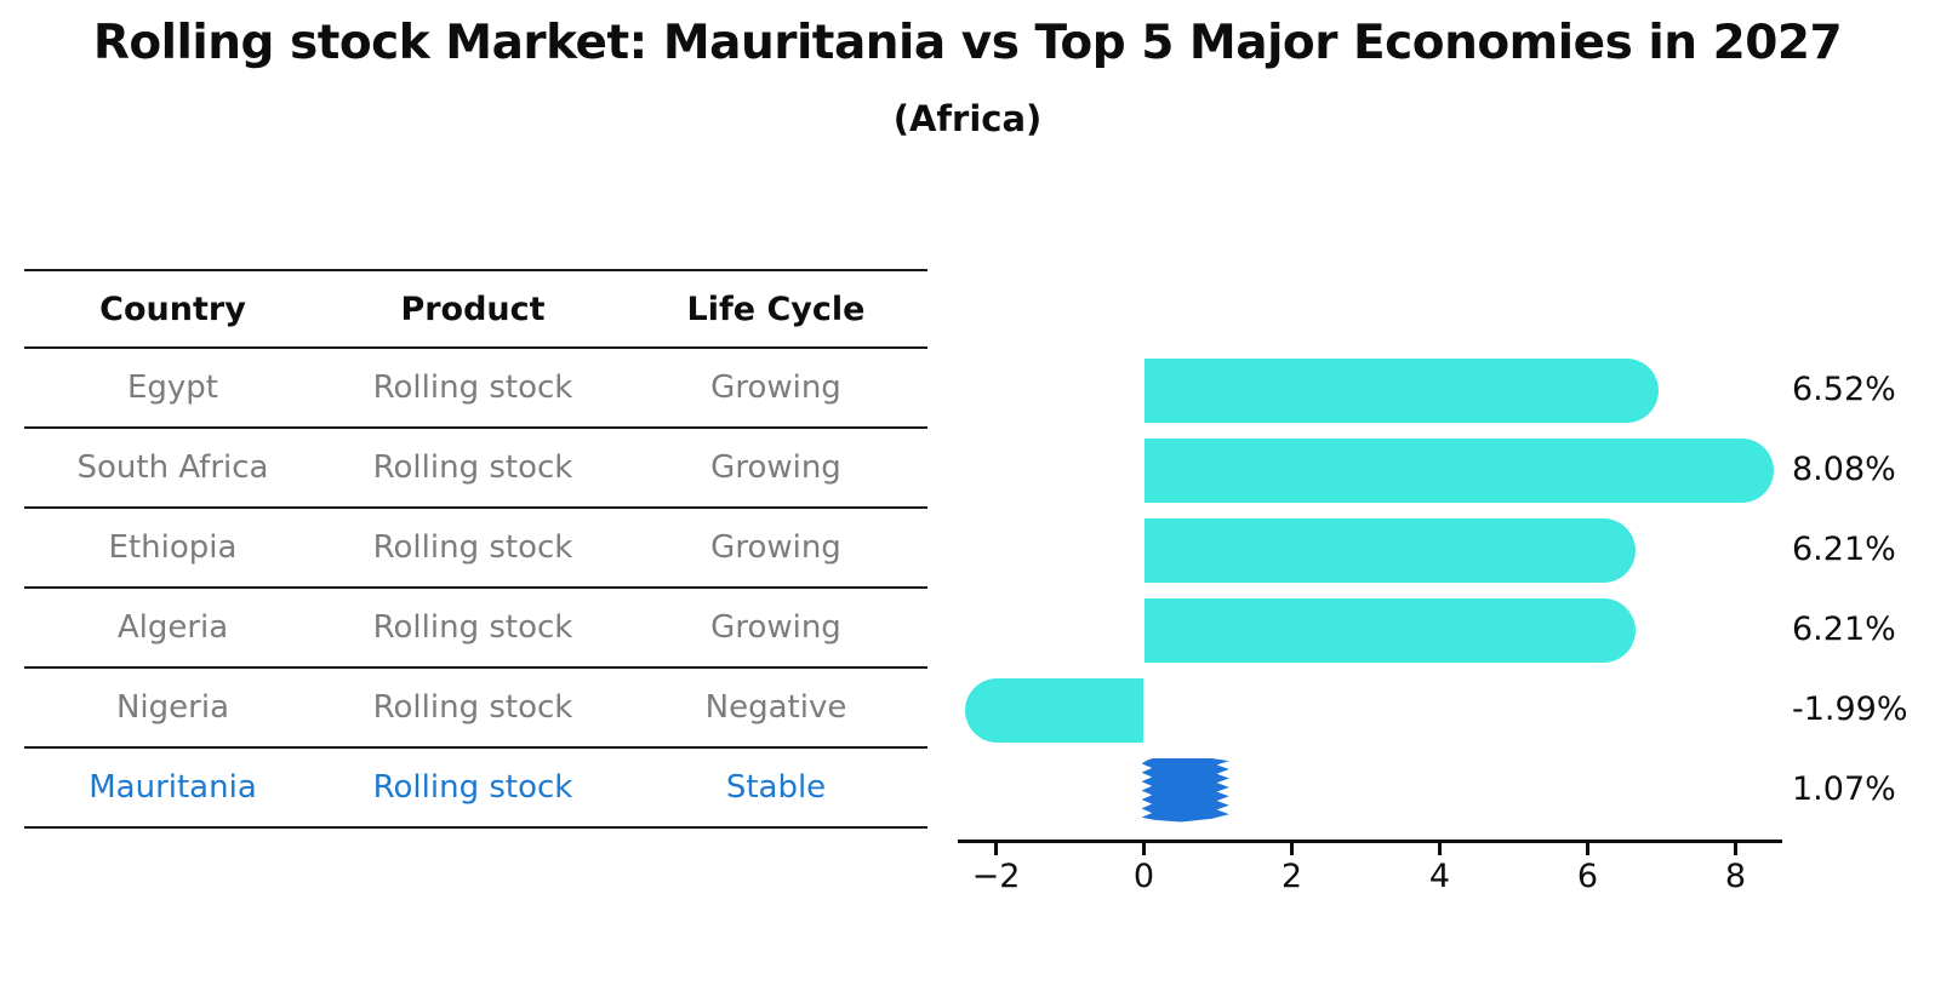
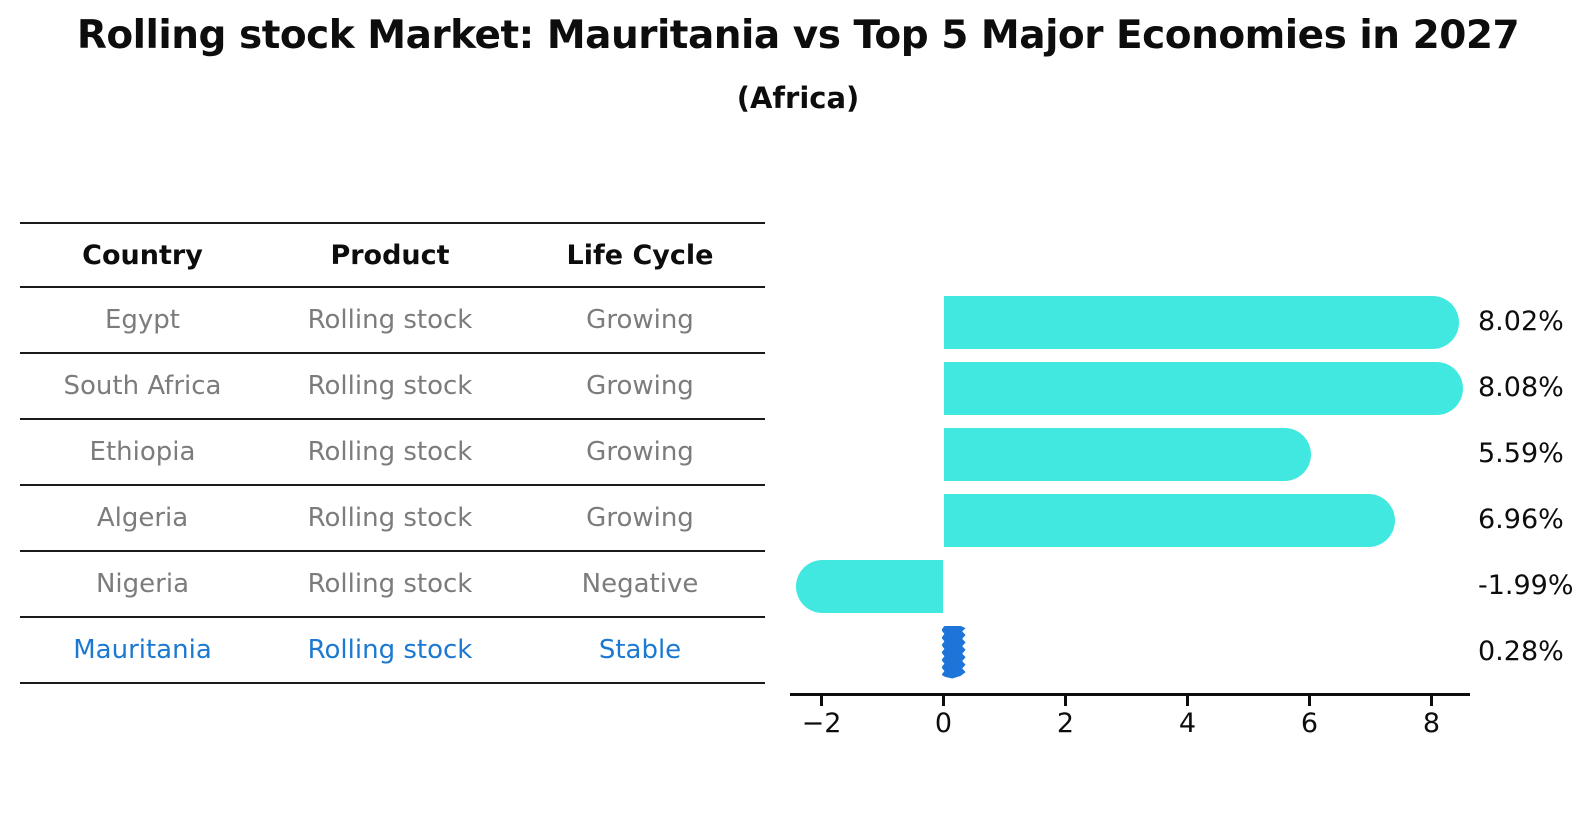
Egypt: 6.52% -> 8.02%
Ethiopia: 6.21% -> 5.59%
Algeria: 6.21% -> 6.96%
Mauritania: 1.07% -> 0.28%
